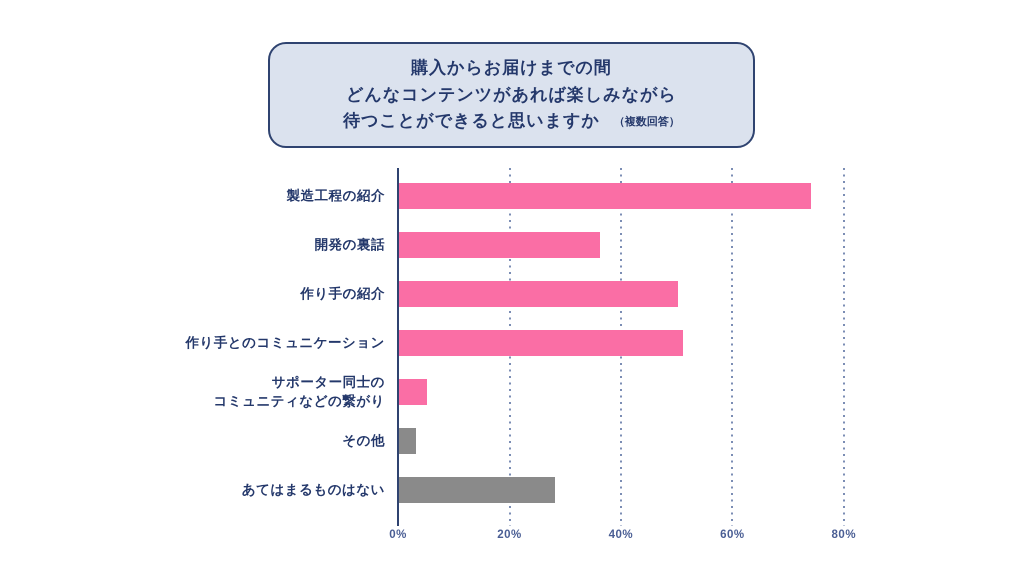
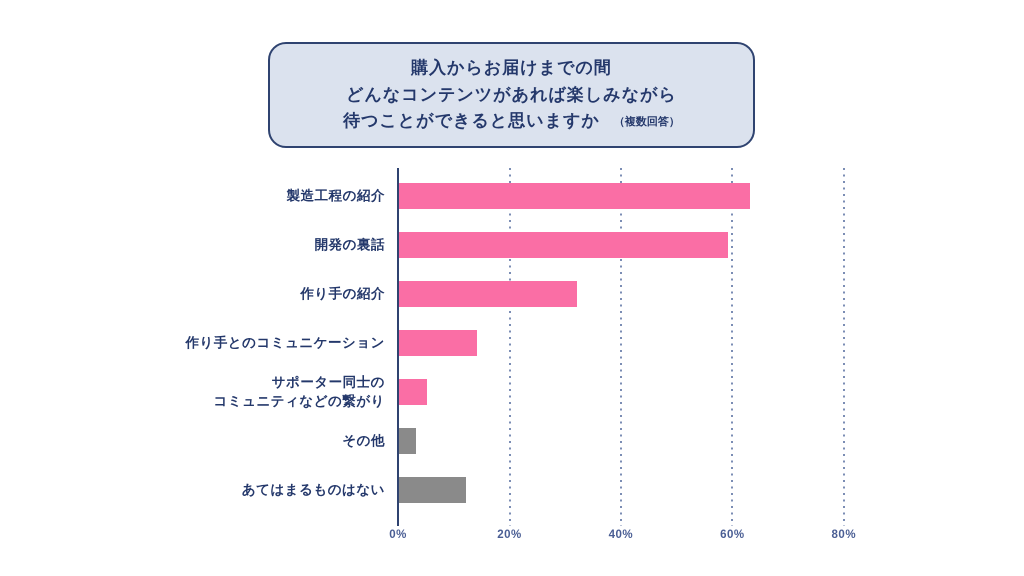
製造工程の紹介: 74% -> 63%
開発の裏話: 36% -> 59%
作り手の紹介: 50% -> 32%
作り手とのコミュニケーション: 51% -> 14%
あてはまるものはない: 28% -> 12%
